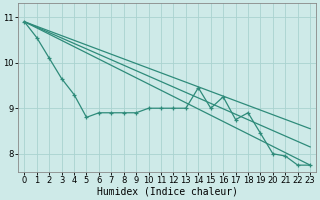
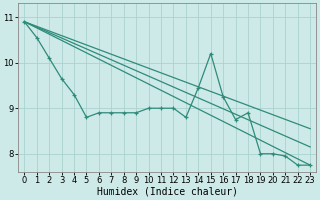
13: 9.00 -> 8.80
15: 9.00 -> 10.20
19: 8.45 -> 8.00
